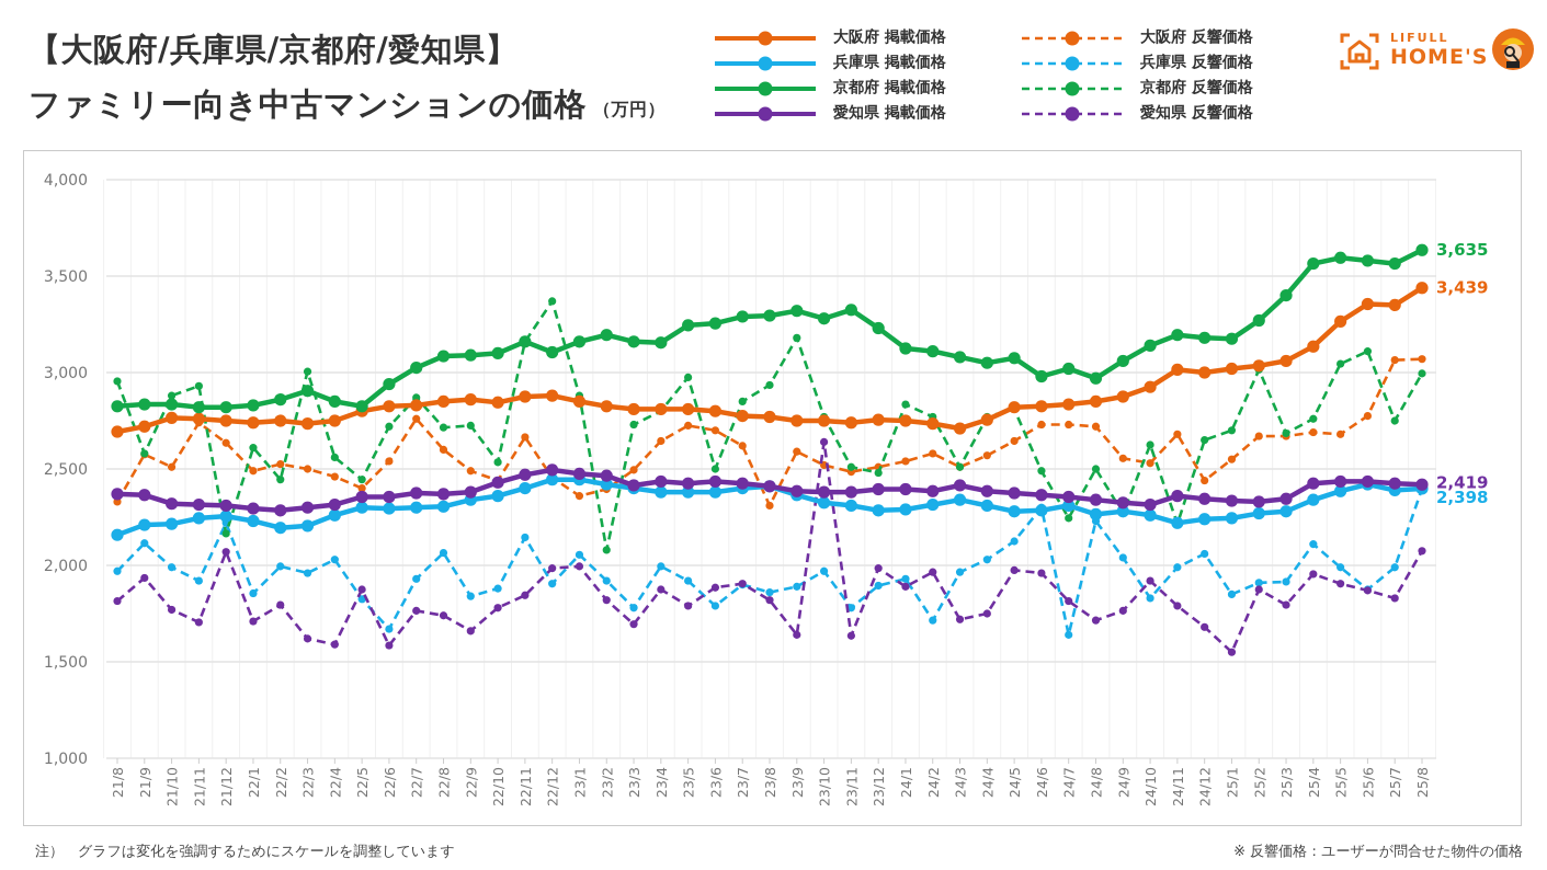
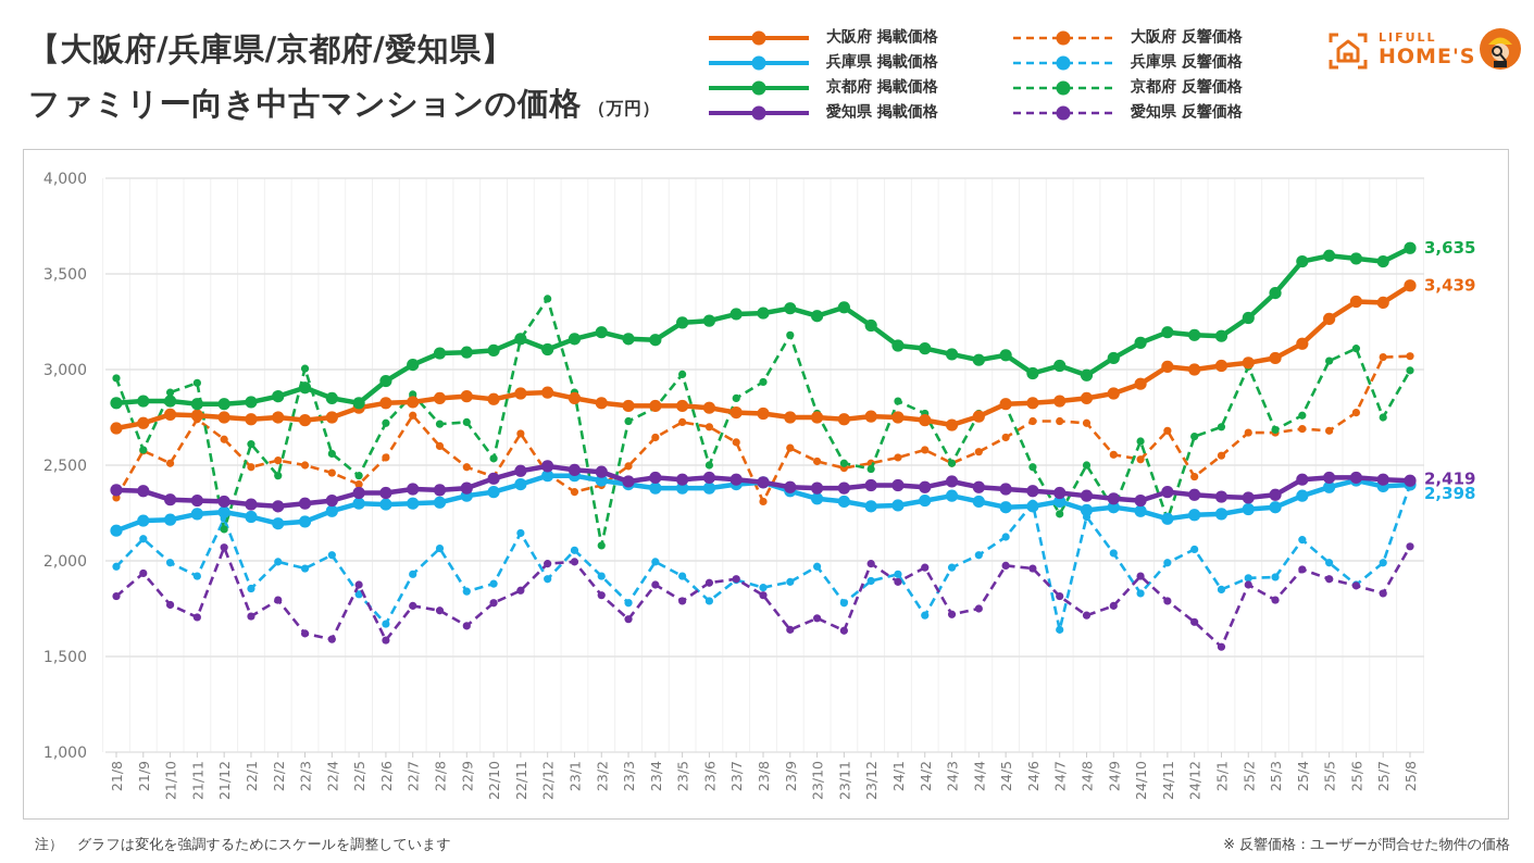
愛知県 反響価格/23/10: 2640 -> 1700
